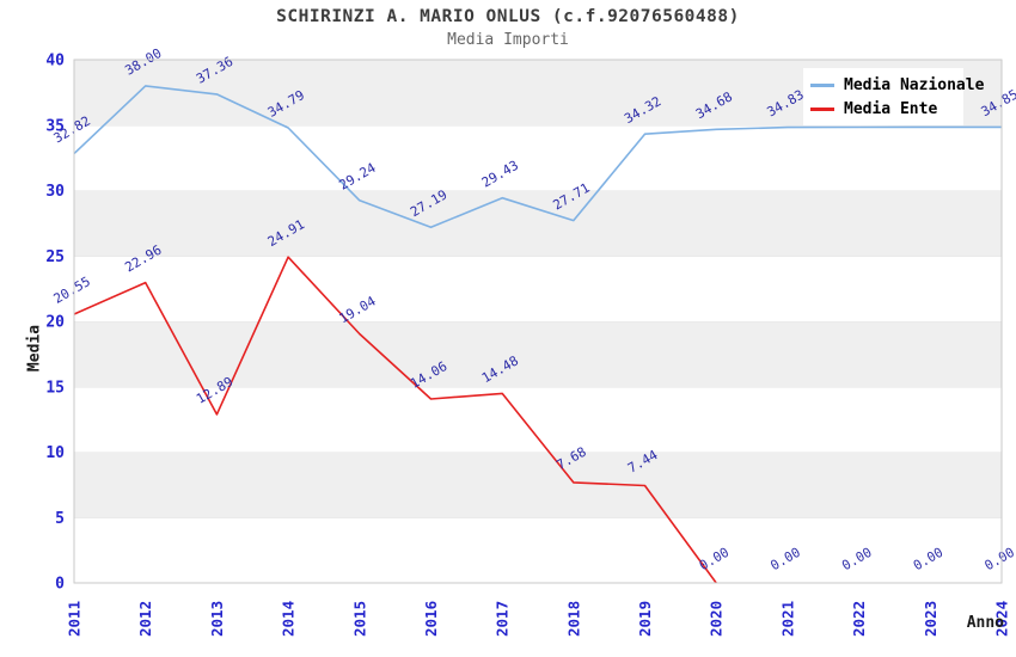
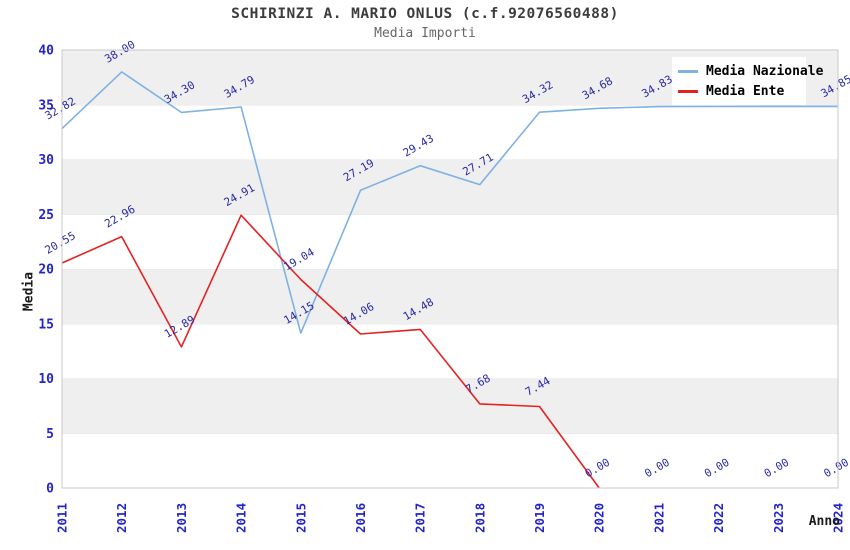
Media Nazionale/2013: 37.36 -> 34.30
Media Nazionale/2015: 29.24 -> 14.15
